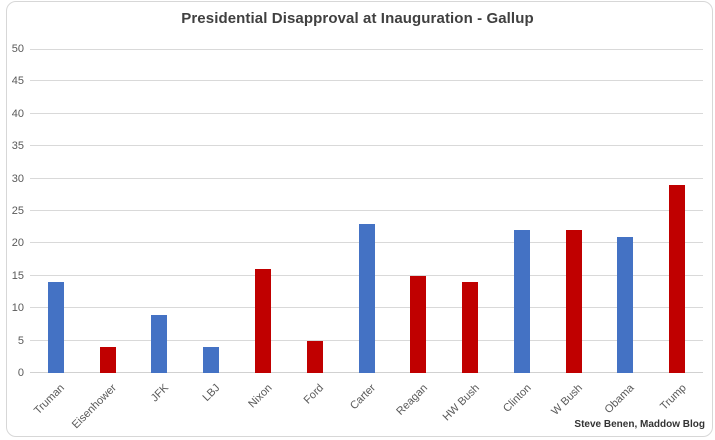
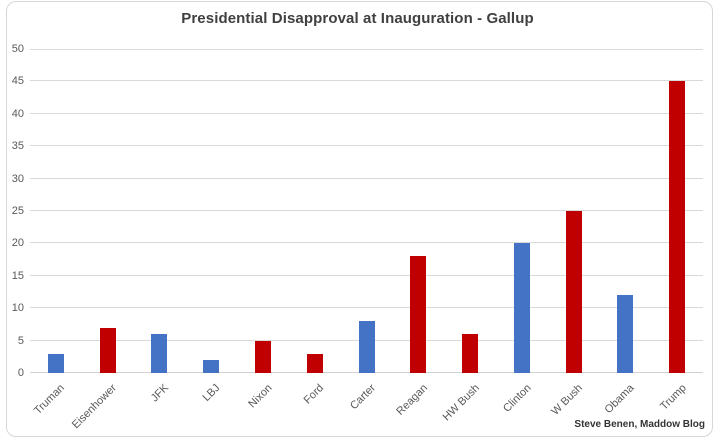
Truman: 14 -> 3
Eisenhower: 4 -> 7
JFK: 9 -> 6
LBJ: 4 -> 2
Nixon: 16 -> 5
Ford: 5 -> 3
Carter: 23 -> 8
Reagan: 15 -> 18
HW Bush: 14 -> 6
Clinton: 22 -> 20
W Bush: 22 -> 25
Obama: 21 -> 12
Trump: 29 -> 45
